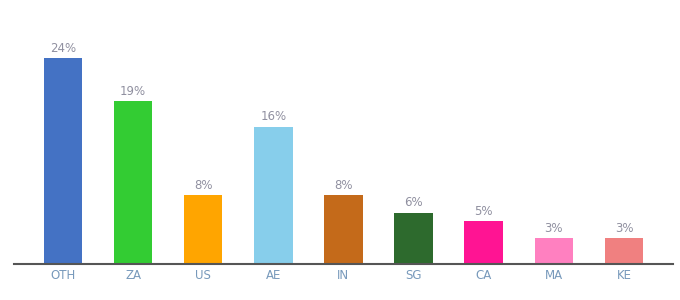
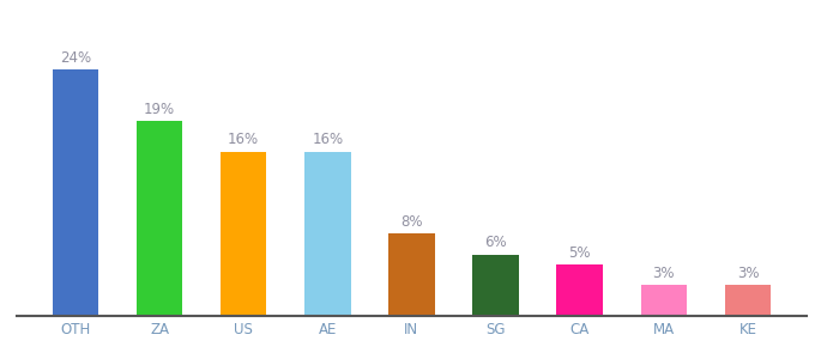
US: 8% -> 16%
